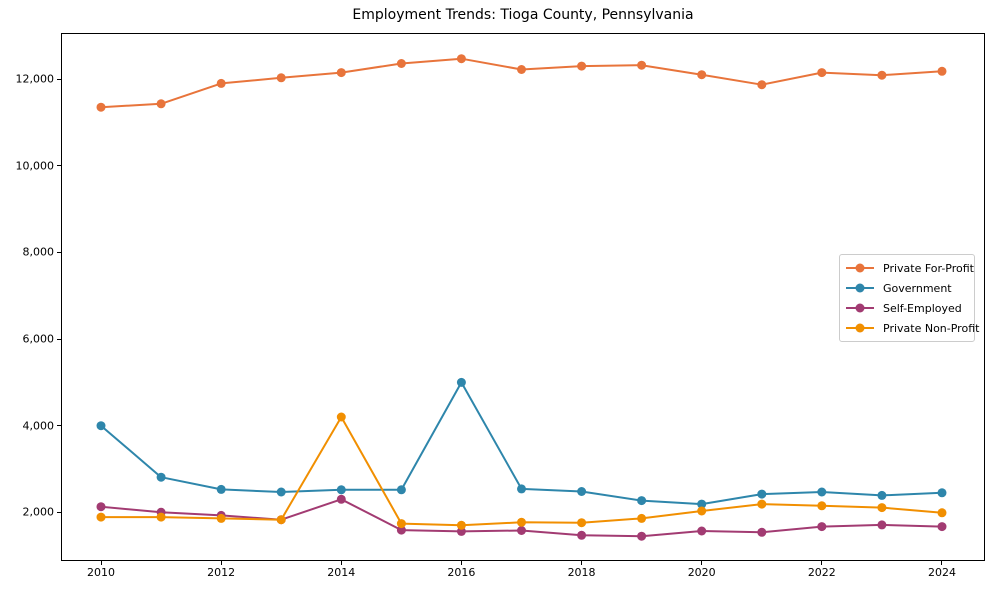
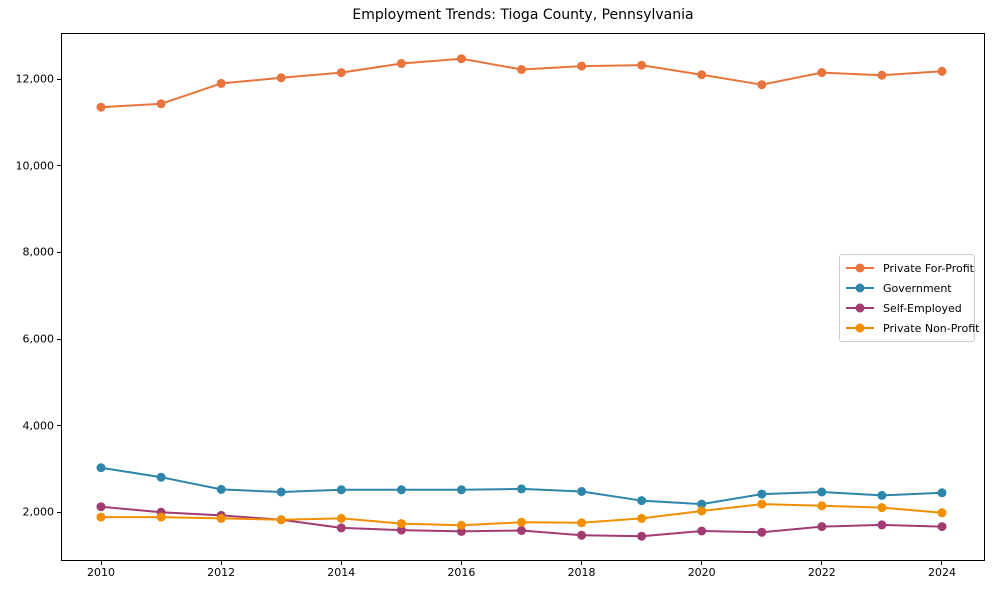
Government/2010: 4000 -> 3000
Self-Employed/2014: 2300 -> 1600
Private Non-Profit/2014: 4200 -> 1900
Government/2016: 5000 -> 2500
